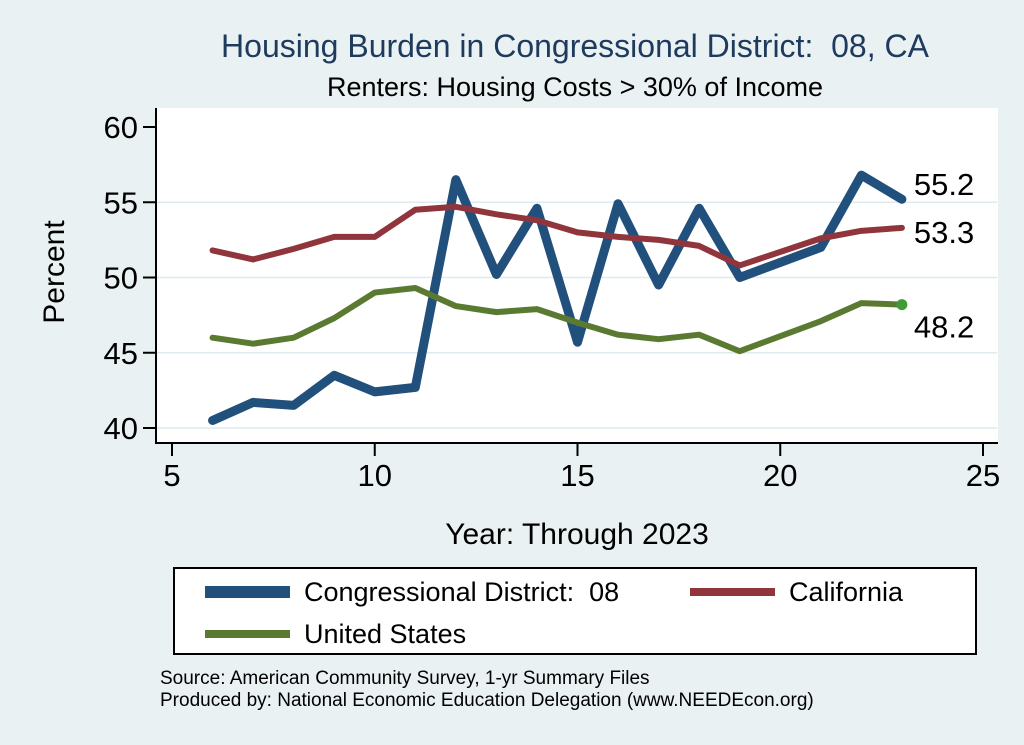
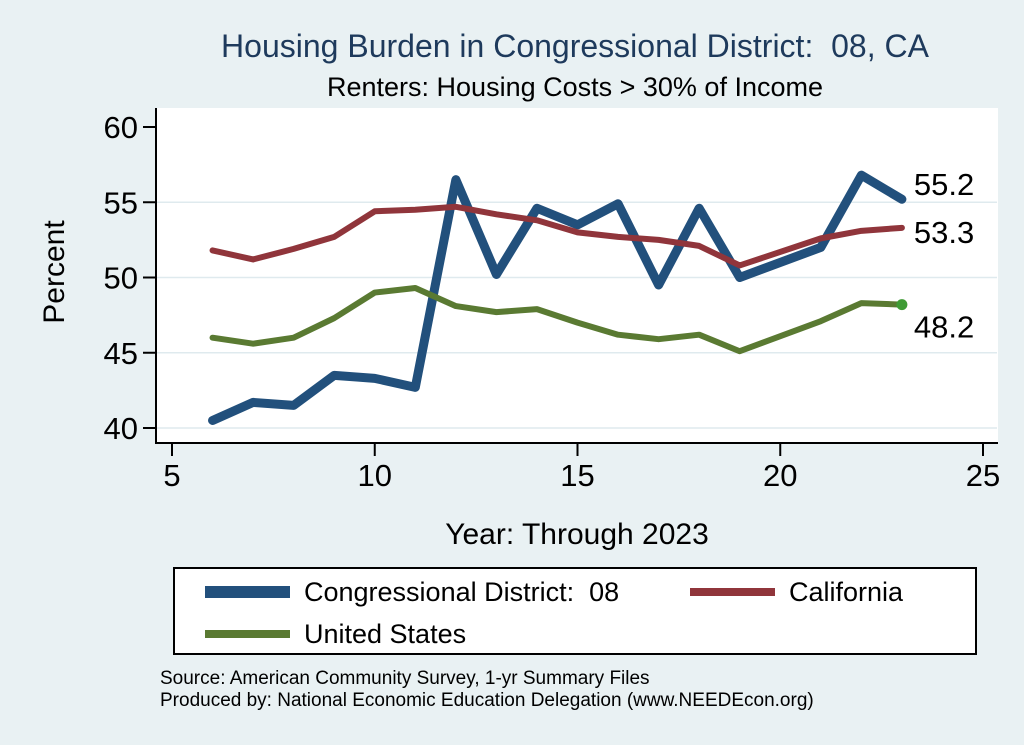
Congressional District: 08/10: 42.4 -> 43.3
California/10: 52.7 -> 54.4
Congressional District: 08/15: 45.7 -> 53.5
